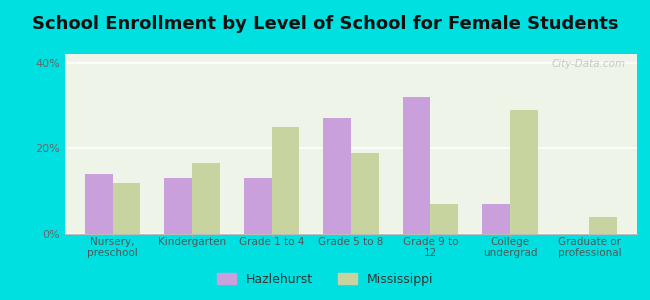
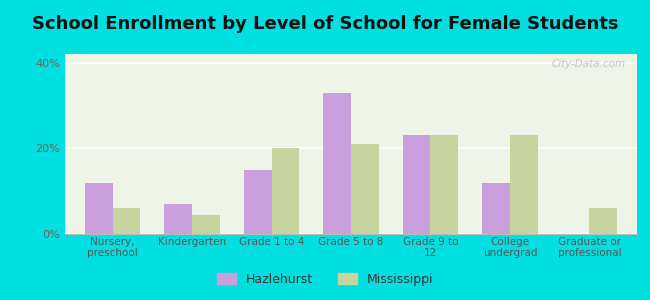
Hazlehurst/Nursery, preschool: 14% -> 12%
Mississippi/Nursery, preschool: 12.0% -> 6.0%
Hazlehurst/Kindergarten: 13% -> 7%
Mississippi/Kindergarten: 16.5% -> 4.5%
Hazlehurst/Grade 1 to 4: 13% -> 15%
Mississippi/Grade 1 to 4: 25.0% -> 20.0%
Hazlehurst/Grade 5 to 8: 27% -> 33%
Mississippi/Grade 5 to 8: 19.0% -> 21.0%
Hazlehurst/Grade 9 to 12: 32% -> 23%
Mississippi/Grade 9 to 12: 7.0% -> 23.0%
Hazlehurst/College undergrad: 7% -> 12%
Mississippi/College undergrad: 29.0% -> 23.0%
Mississippi/Graduate or professional: 4.0% -> 6.0%
